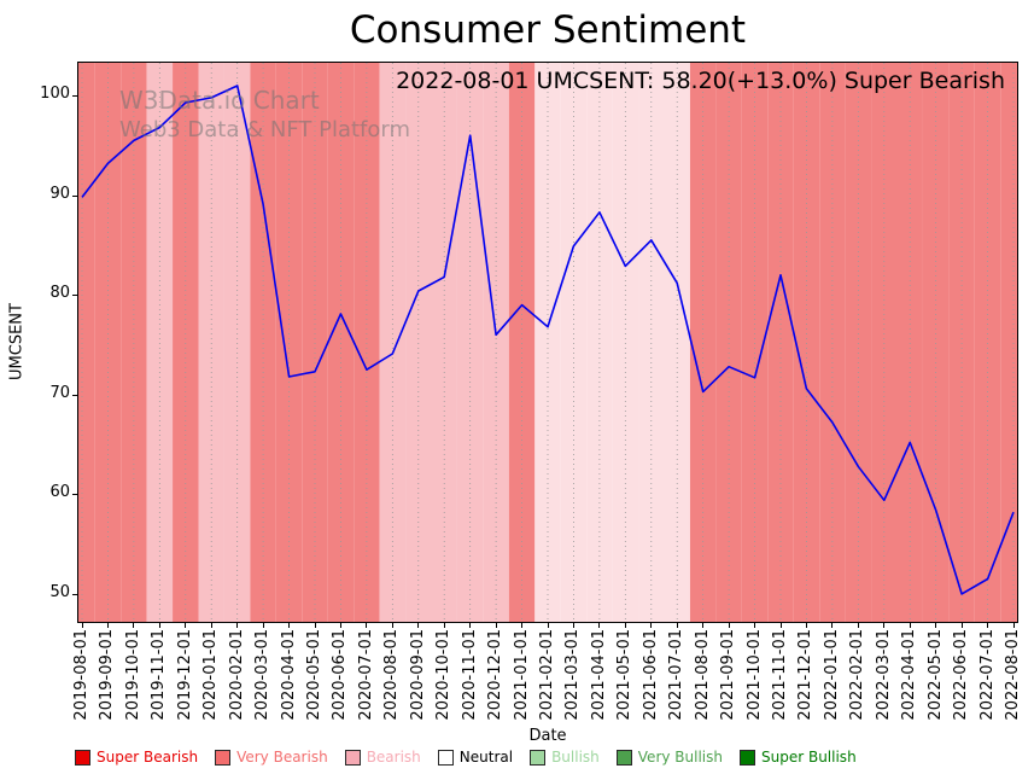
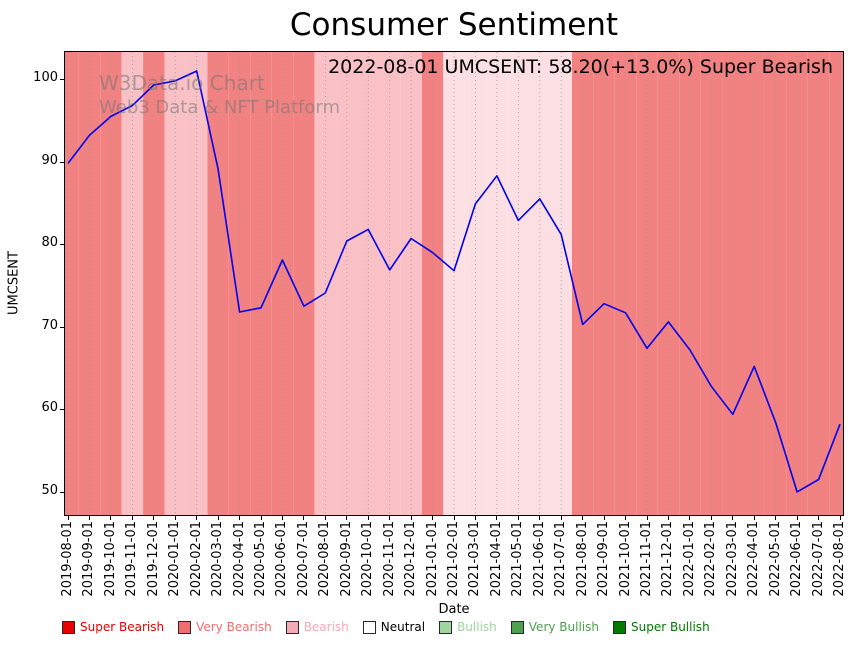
2020-11-01: 96 -> 77
2020-12-01: 76 -> 81
2021-11-01: 82 -> 67
